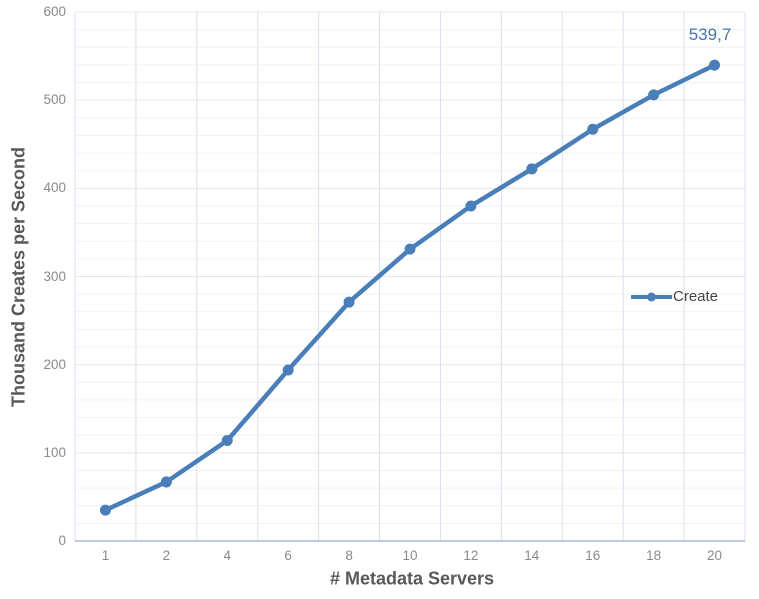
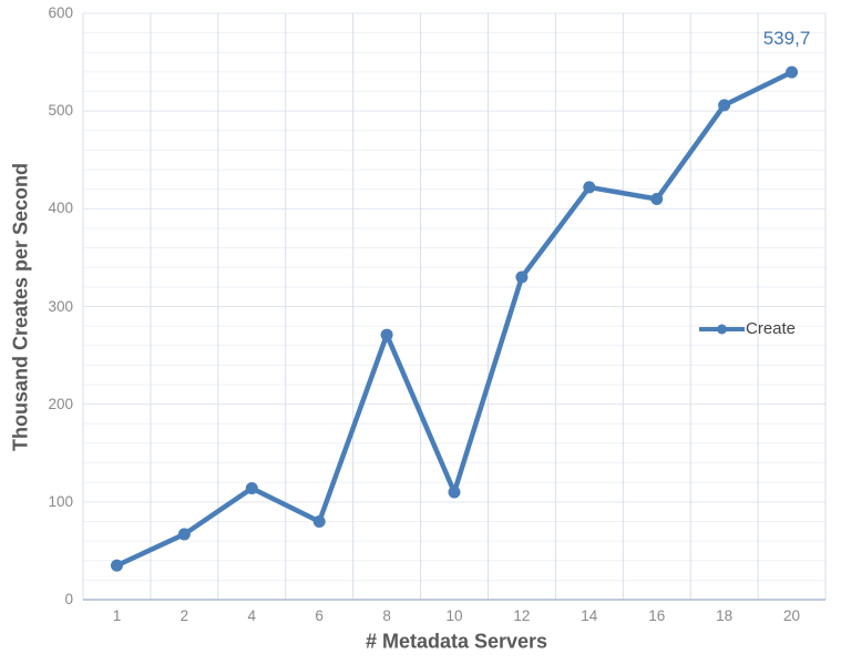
6: 190 -> 80
10: 330 -> 110
12: 380 -> 330
16: 470 -> 410
